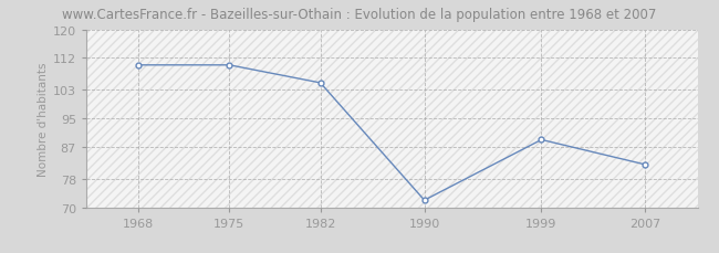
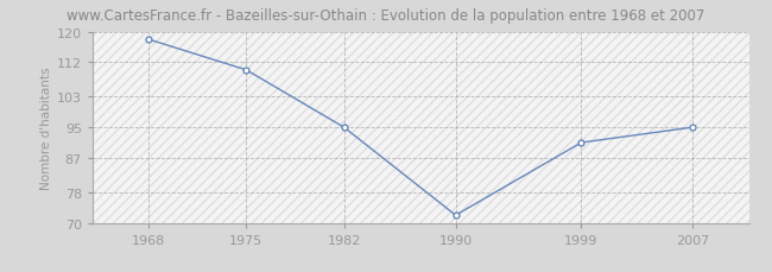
1968: 110 -> 118
1982: 105 -> 95
1999: 89 -> 91
2007: 82 -> 95
